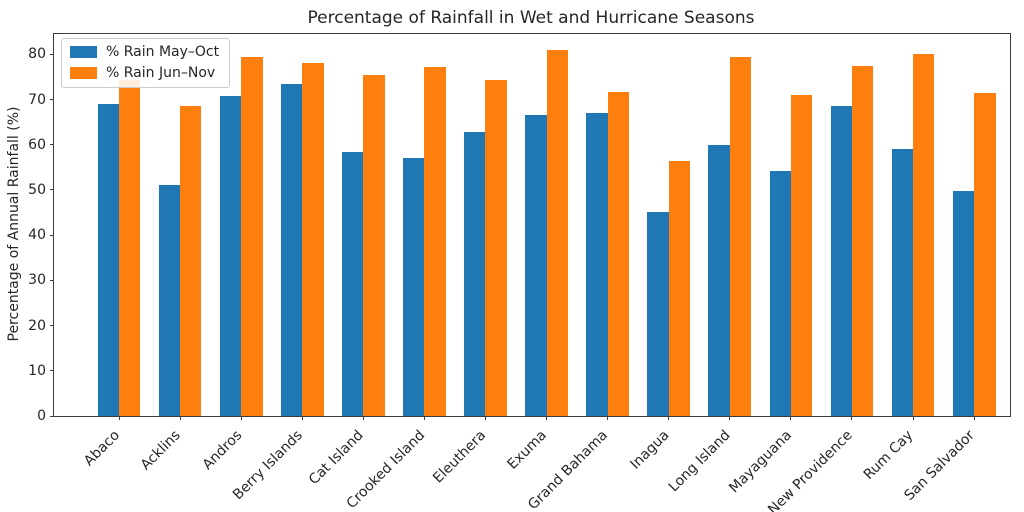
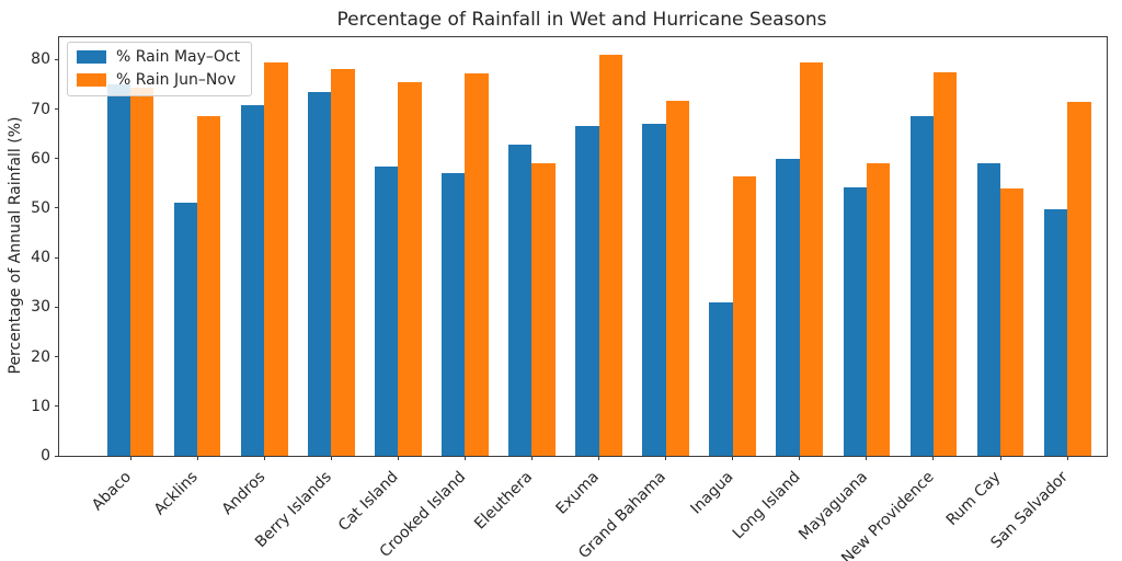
% Rain May–Oct/Abaco: 69 -> 75
% Rain Jun–Nov/Eleuthera: 74 -> 59
% Rain May–Oct/Inagua: 45 -> 31
% Rain Jun–Nov/Mayaguana: 71 -> 59
% Rain Jun–Nov/Rum Cay: 80 -> 54
